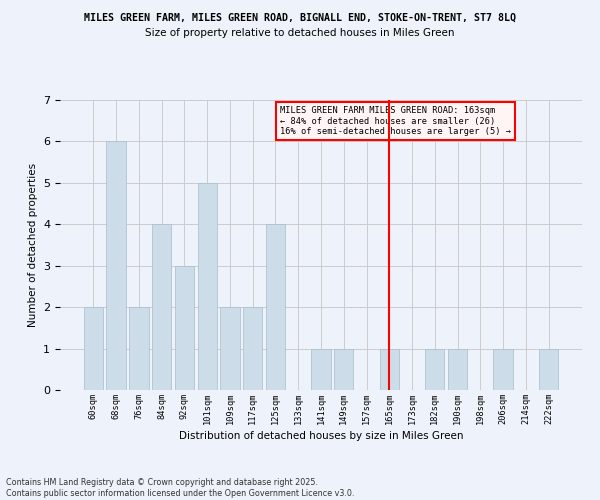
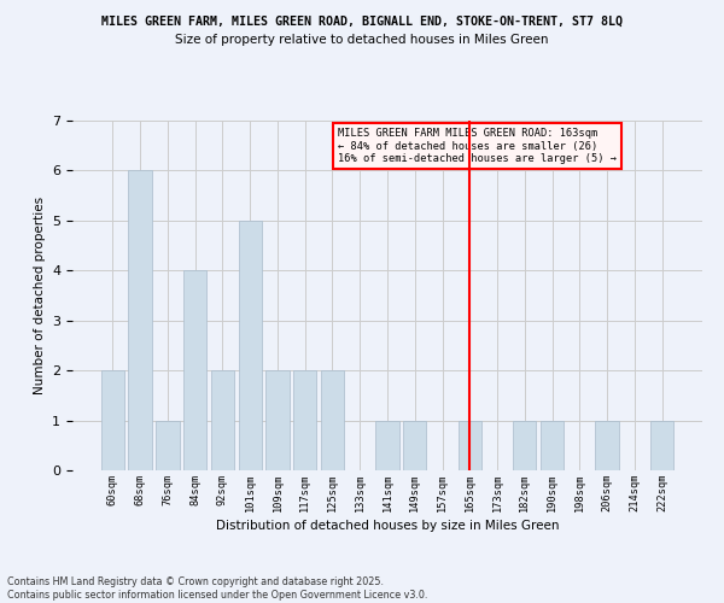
76sqm: 2 -> 1
92sqm: 3 -> 2
125sqm: 4 -> 2
